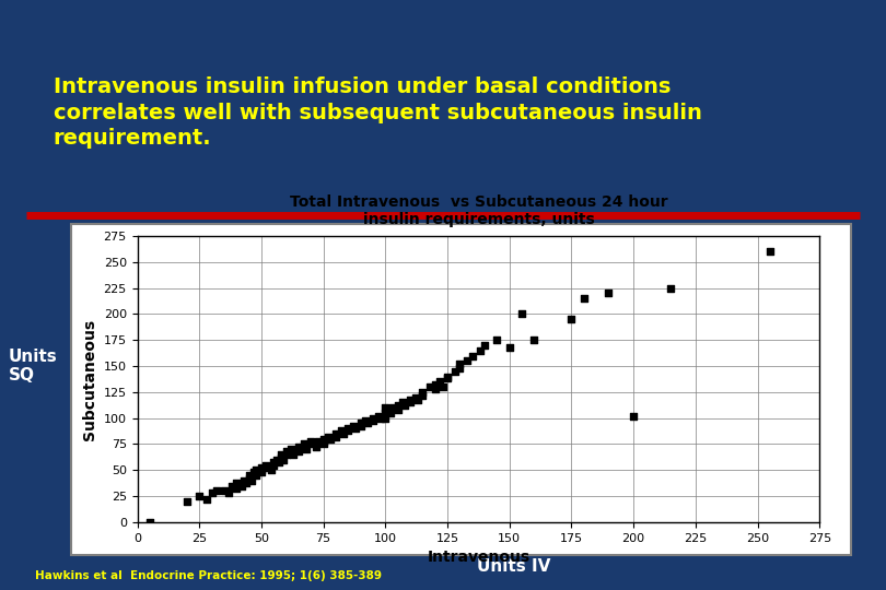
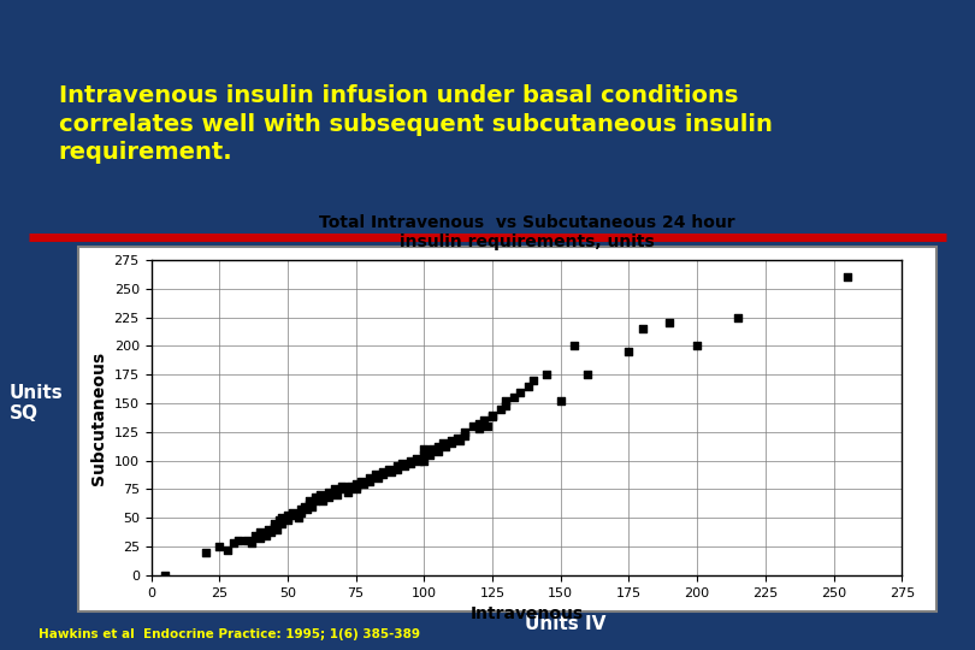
150: 168 -> 152
200: 102 -> 200
